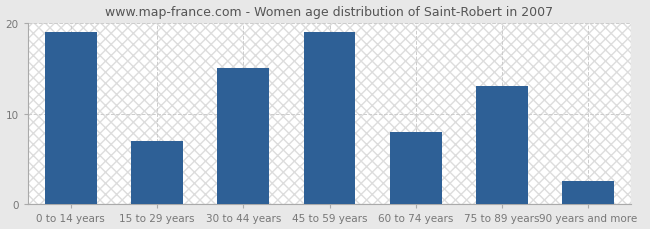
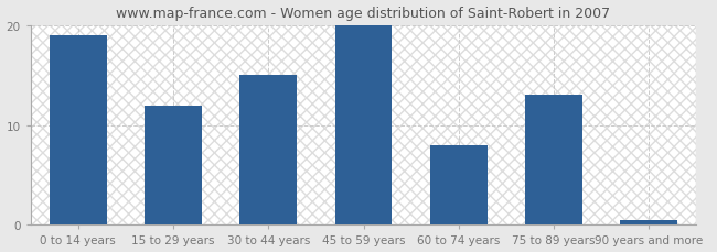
15 to 29 years: 7.0 -> 12.0
45 to 59 years: 19.0 -> 20.0
90 years and more: 2.6 -> 0.5
